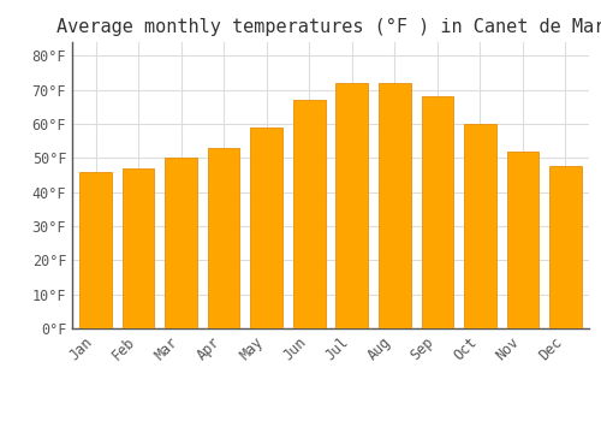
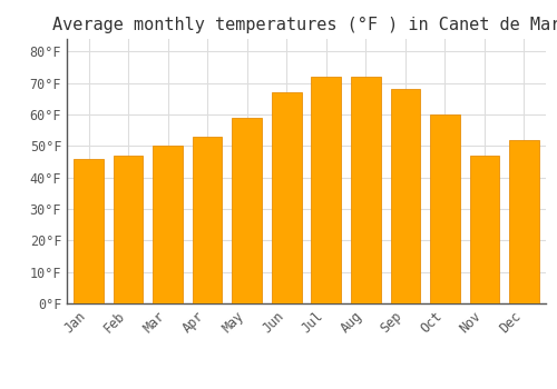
Nov: 52.0°F -> 47.0°F
Dec: 47.5°F -> 52.0°F
